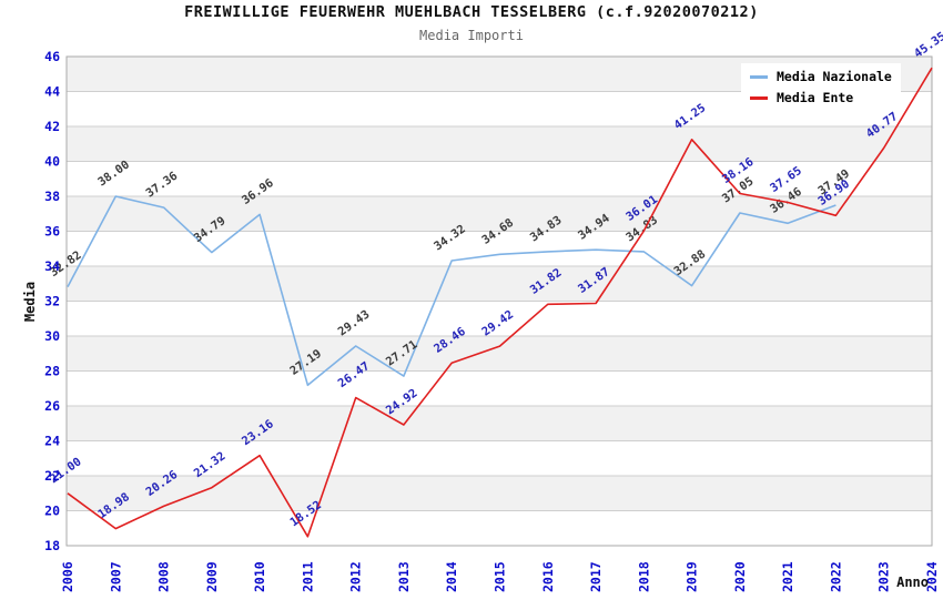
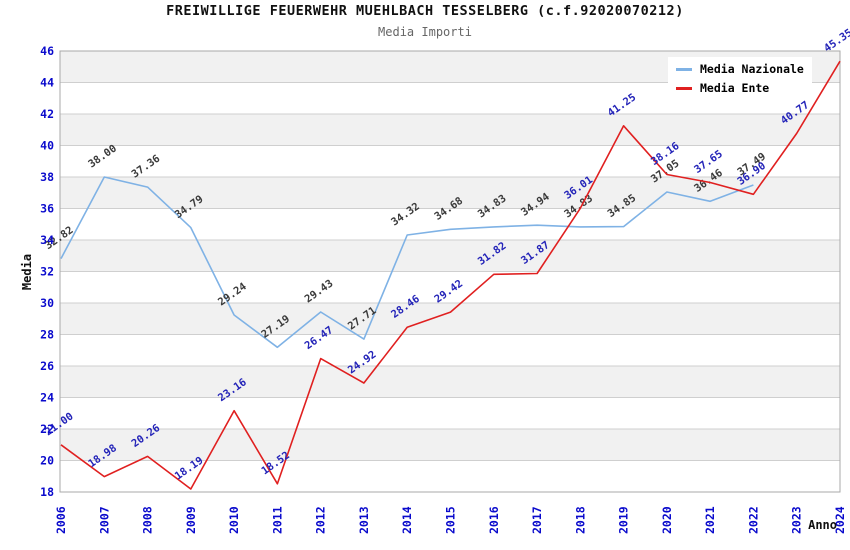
Media Ente/2009: 21.32 -> 18.19
Media Nazionale/2010: 36.96 -> 29.24
Media Nazionale/2019: 32.88 -> 34.85
